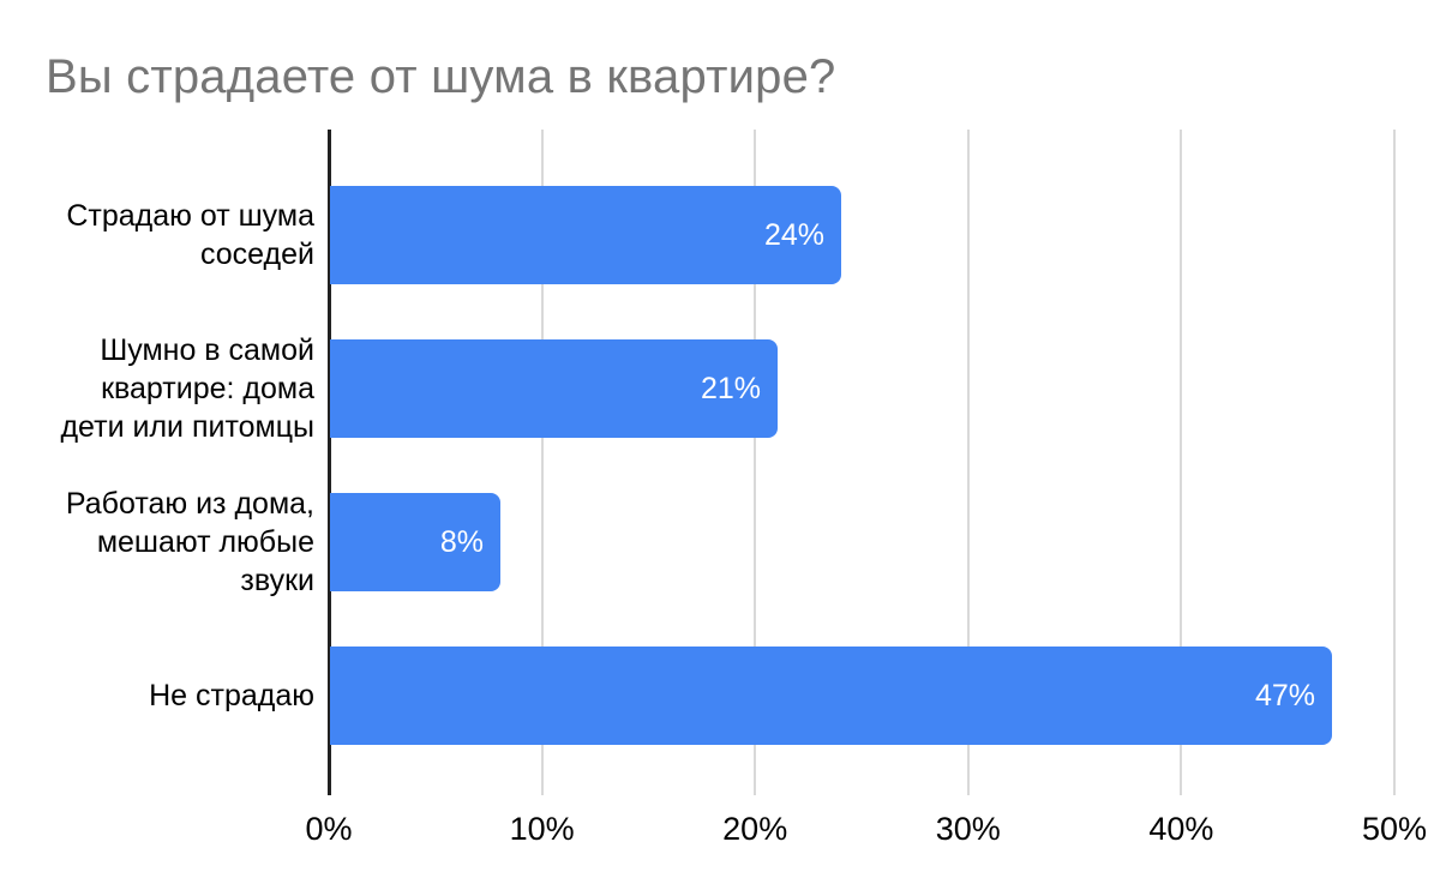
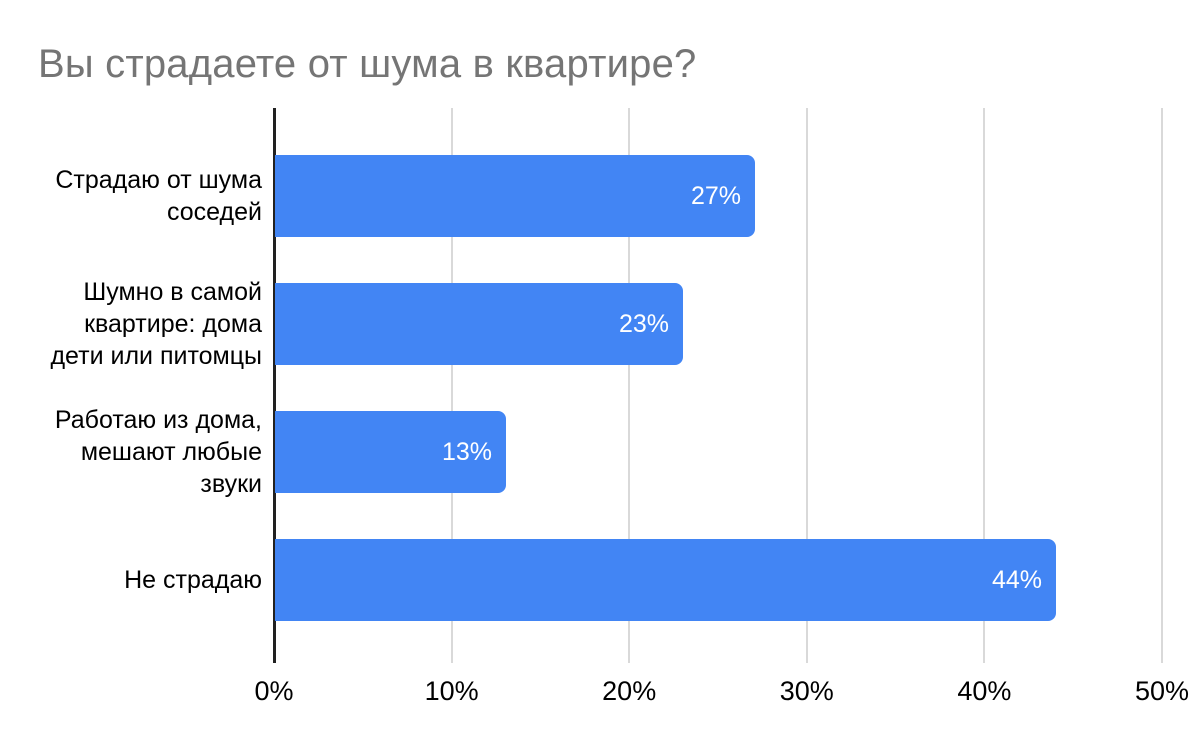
Страдаю от шума соседей: 24% -> 27%
Шумно в самой квартире: дома дети или питомцы: 21% -> 23%
Работаю из дома, мешают любые звуки: 8% -> 13%
Не страдаю: 47% -> 44%
